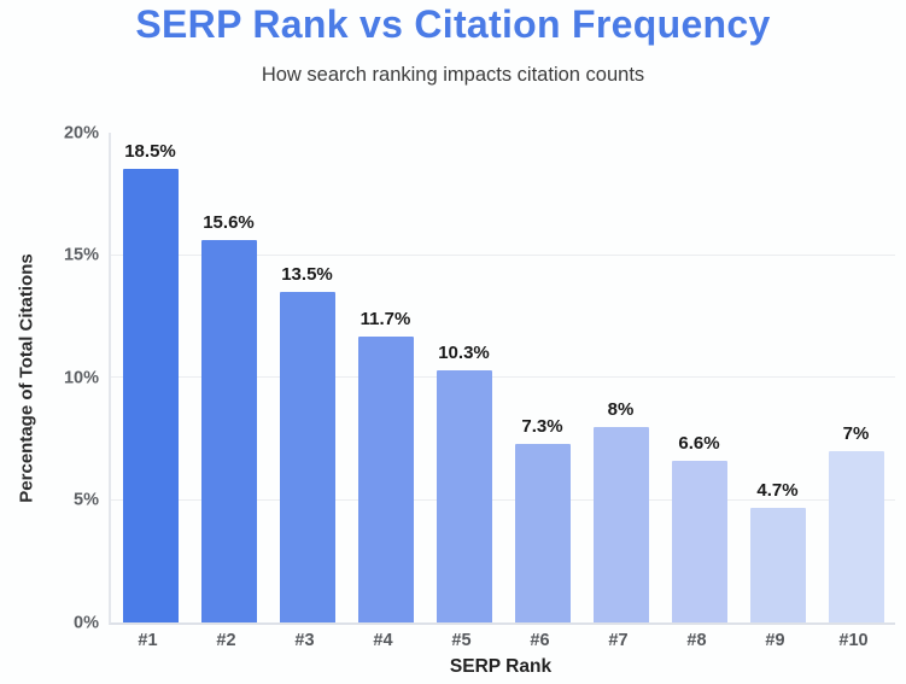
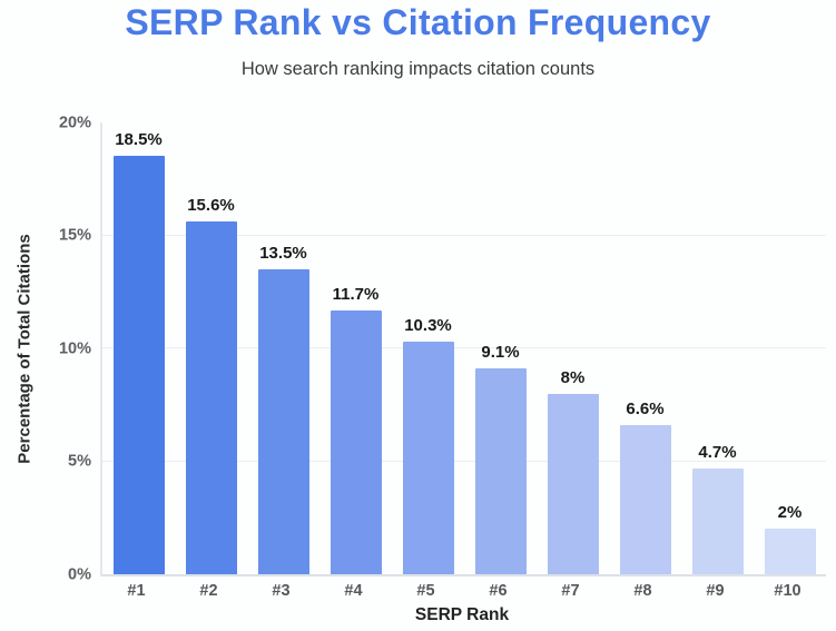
#6: 7.3% -> 9.1%
#10: 7% -> 2%
